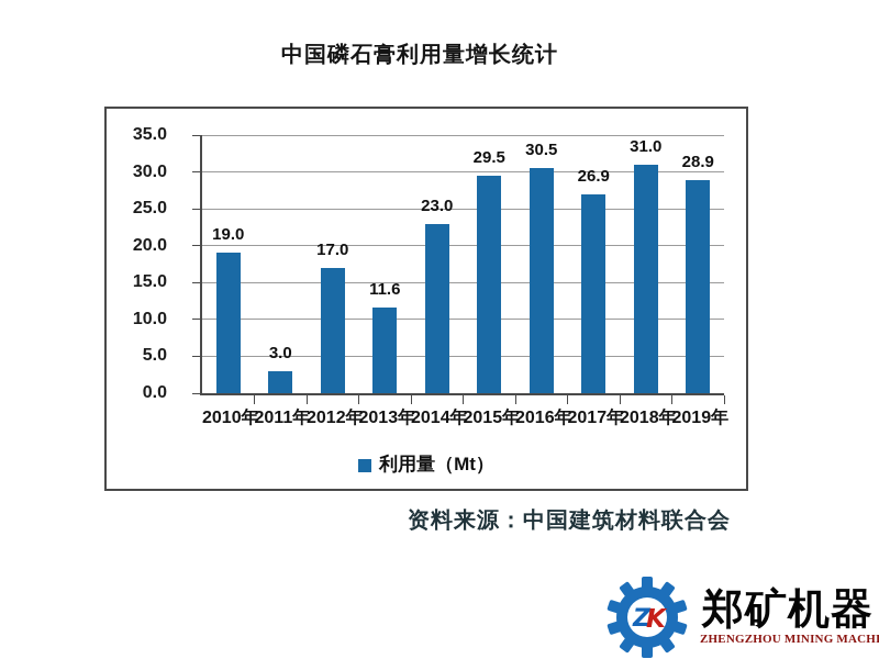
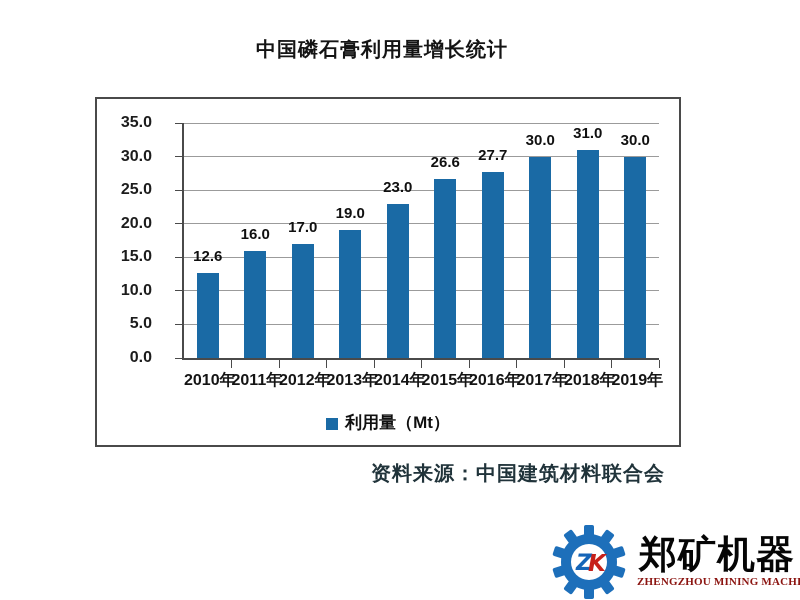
2010年: 19.0 -> 12.6
2011年: 3.0 -> 16.0
2013年: 11.6 -> 19.0
2015年: 29.5 -> 26.6
2016年: 30.5 -> 27.7
2017年: 26.9 -> 30.0
2019年: 28.9 -> 30.0
